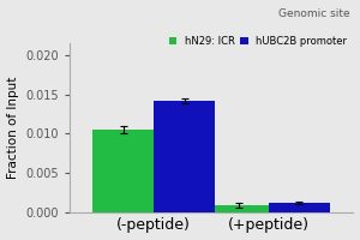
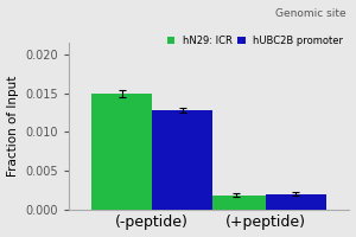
hN29: ICR/(-peptide): 0.0104 -> 0.0150
hUBC2B promoter/(-peptide): 0.0141 -> 0.0128
hN29: ICR/(+peptide): 0.0008 -> 0.0018
hUBC2B promoter/(+peptide): 0.0011 -> 0.0020
